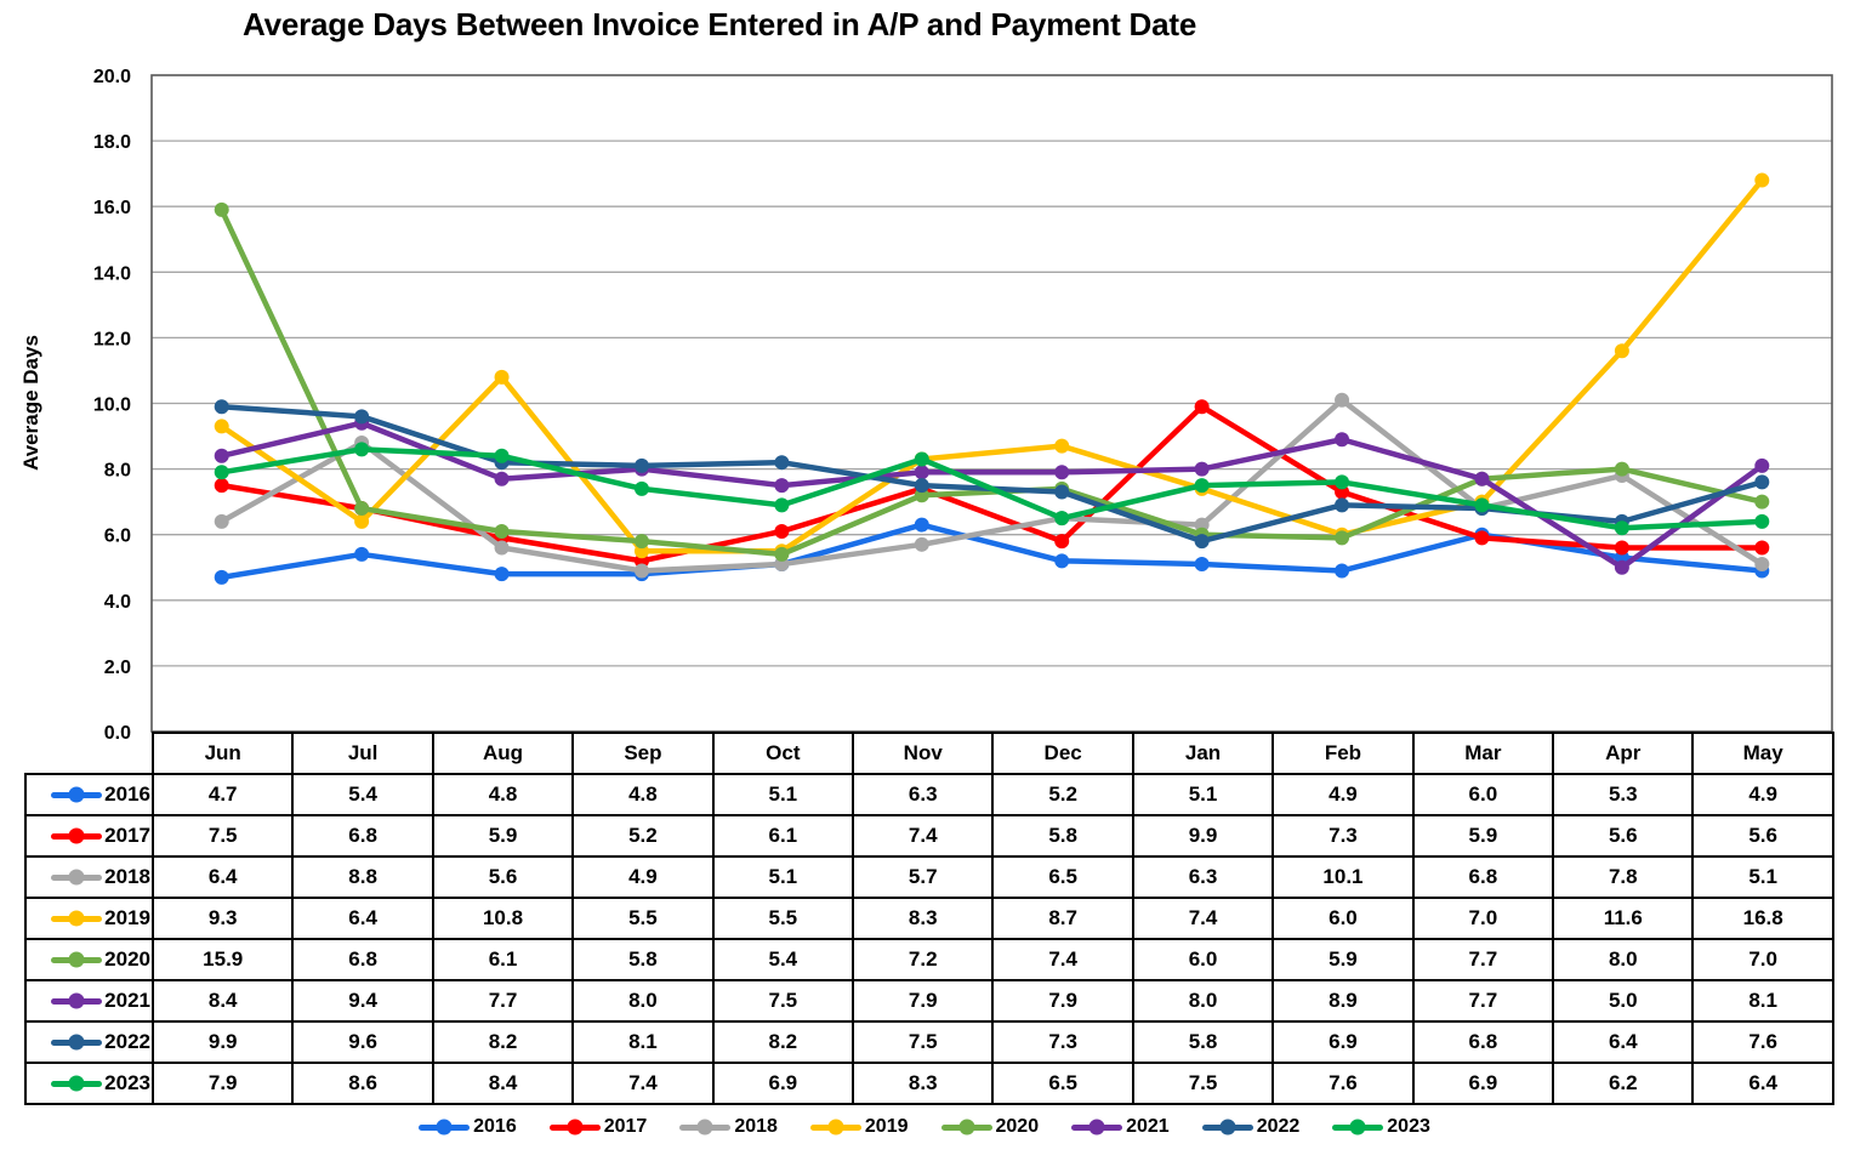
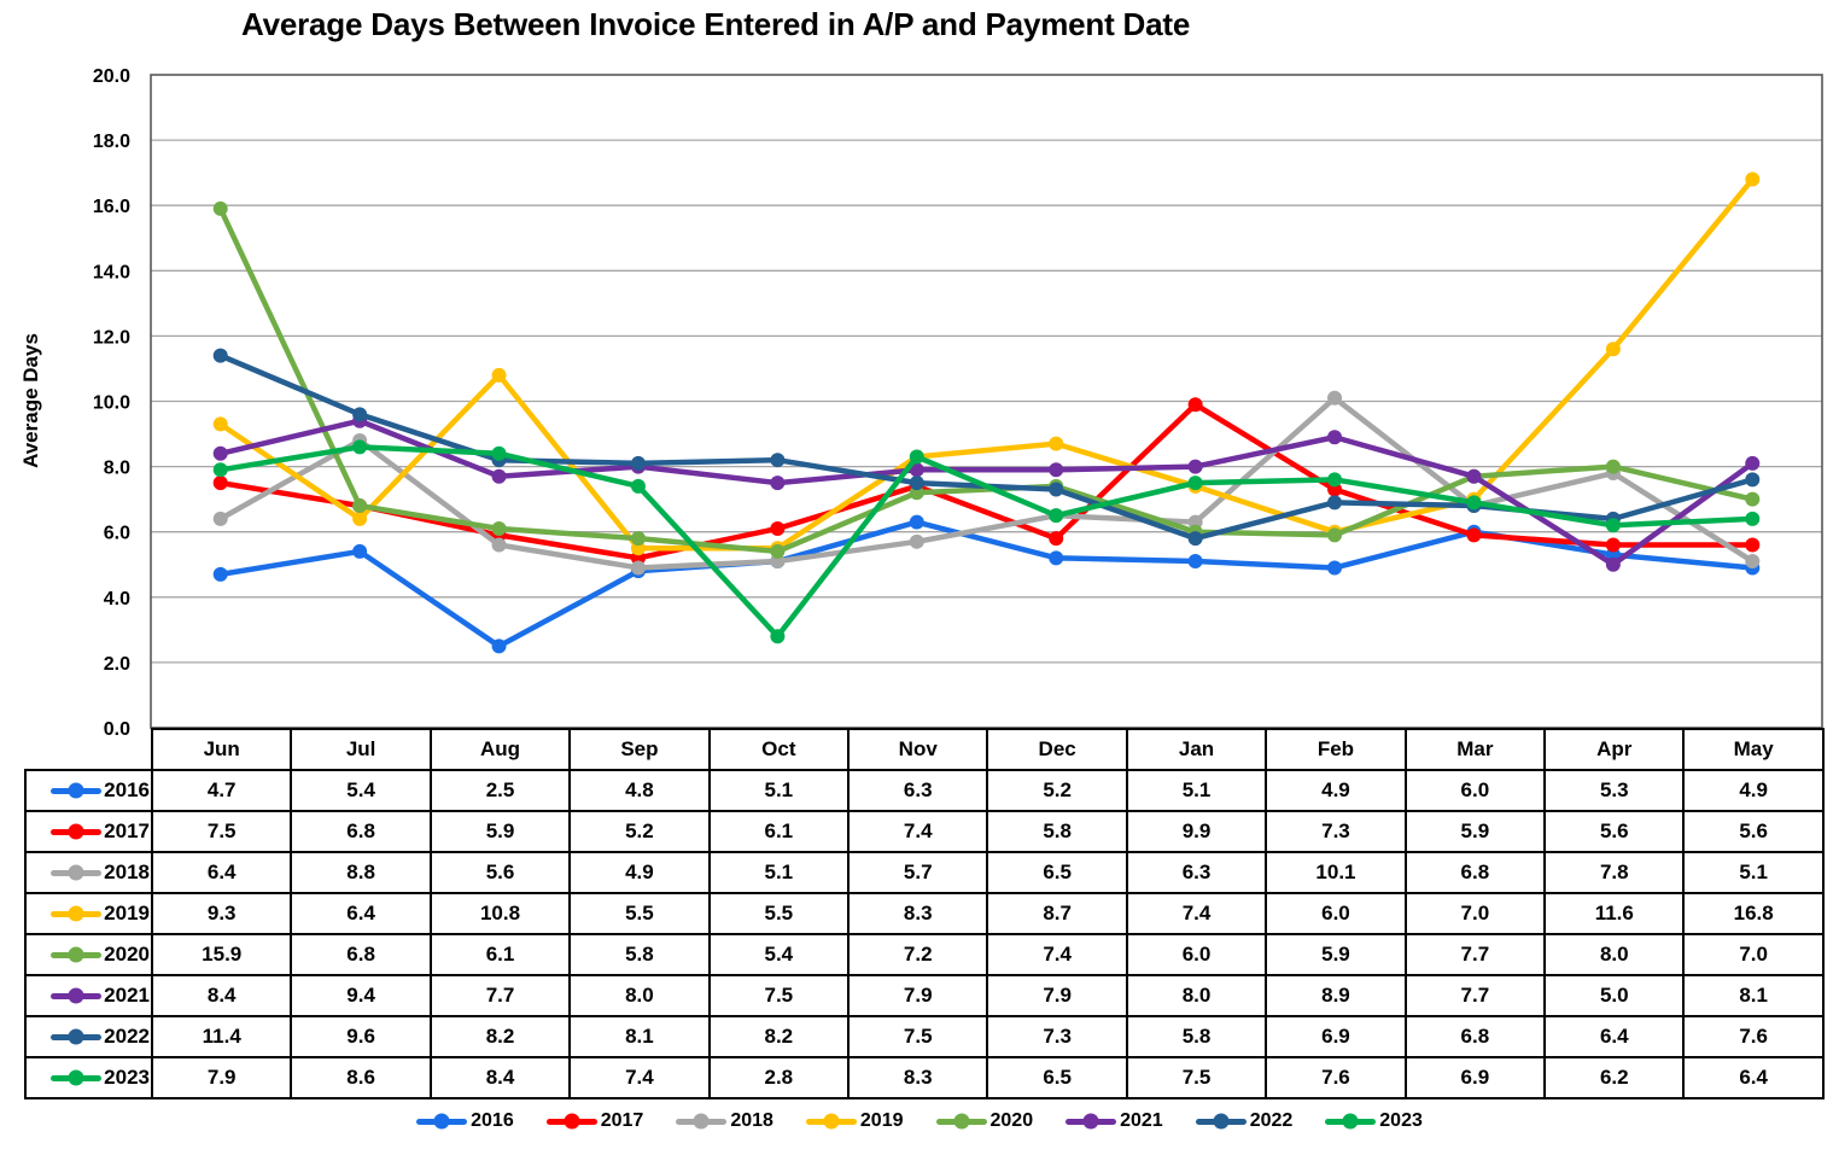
2022/Jun: 9.9 -> 11.4
2016/Aug: 4.8 -> 2.5
2023/Oct: 6.9 -> 2.8
